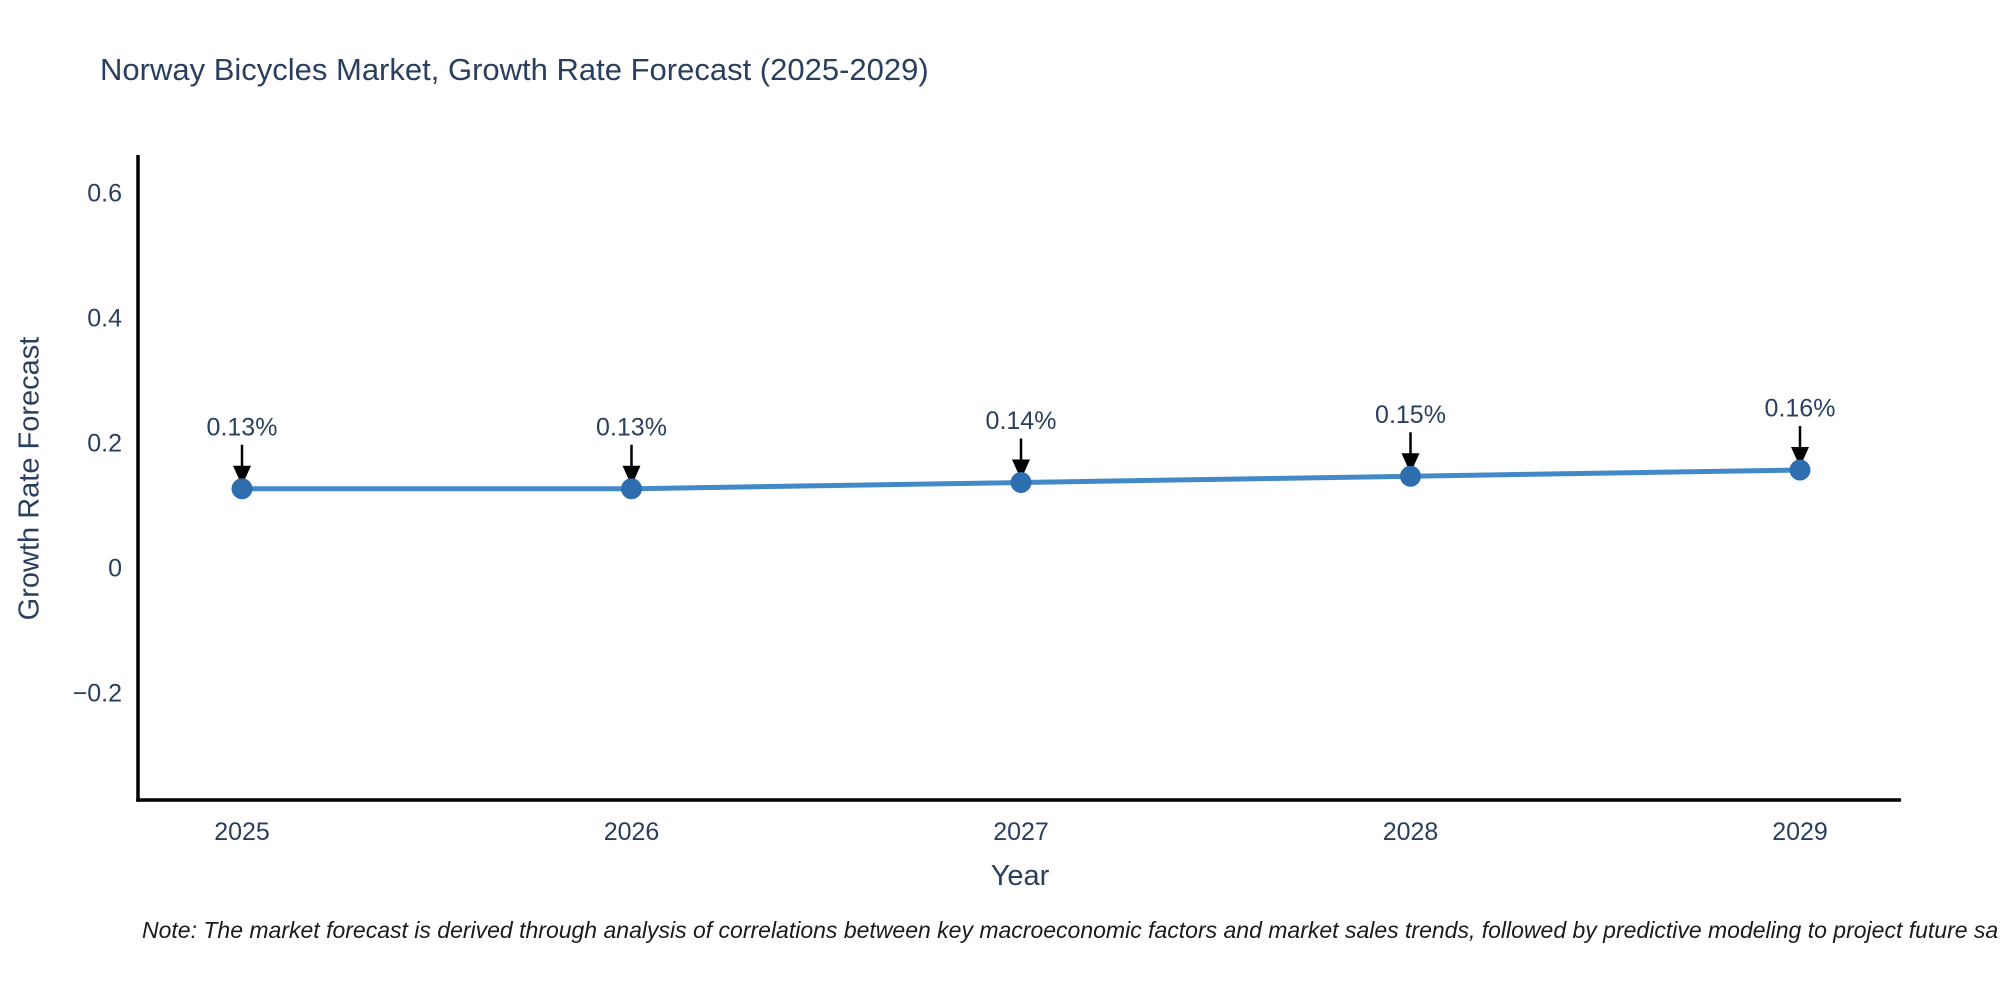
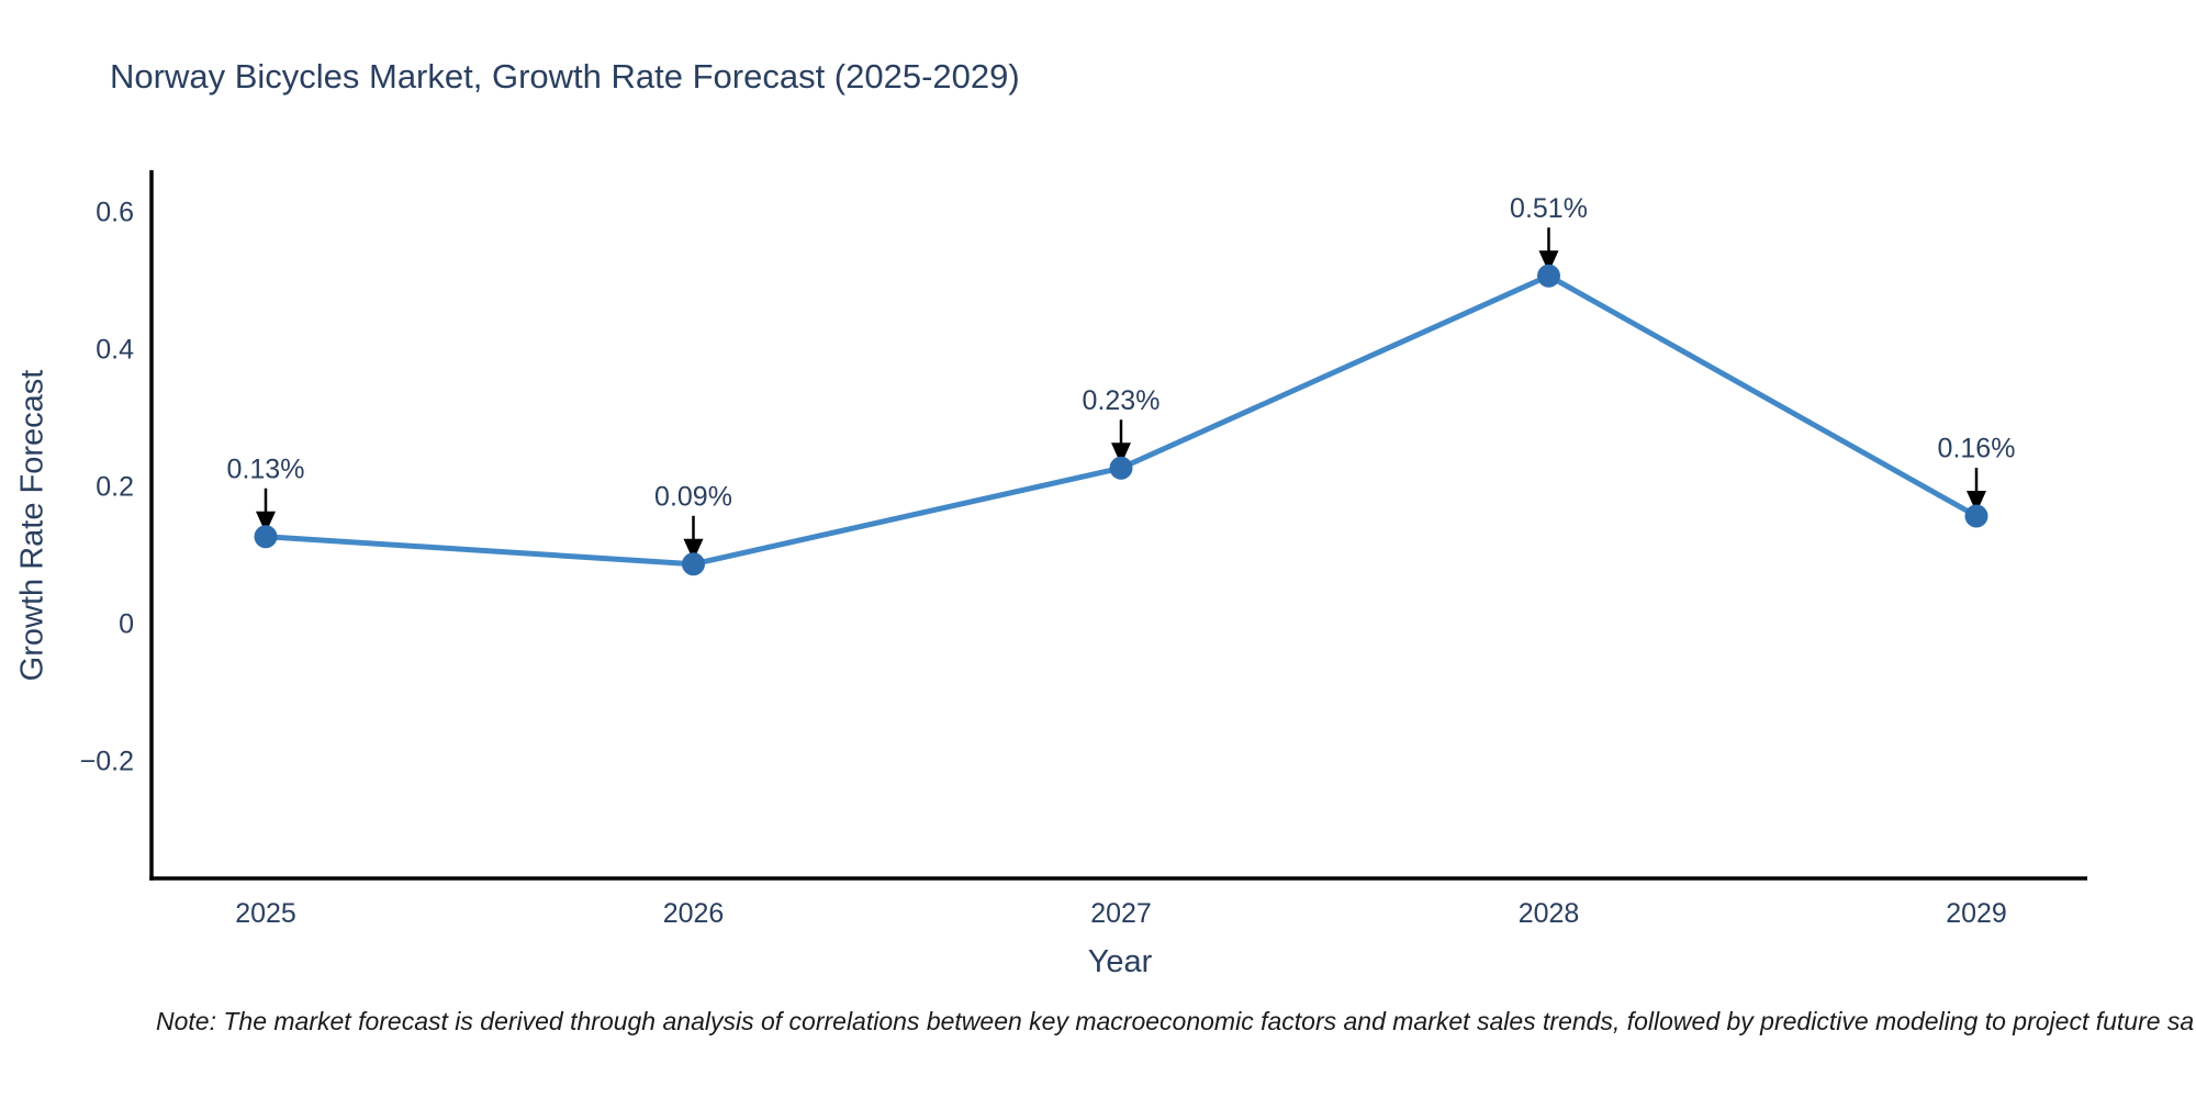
2026: 0.13% -> 0.09%
2027: 0.14% -> 0.23%
2028: 0.15% -> 0.51%
